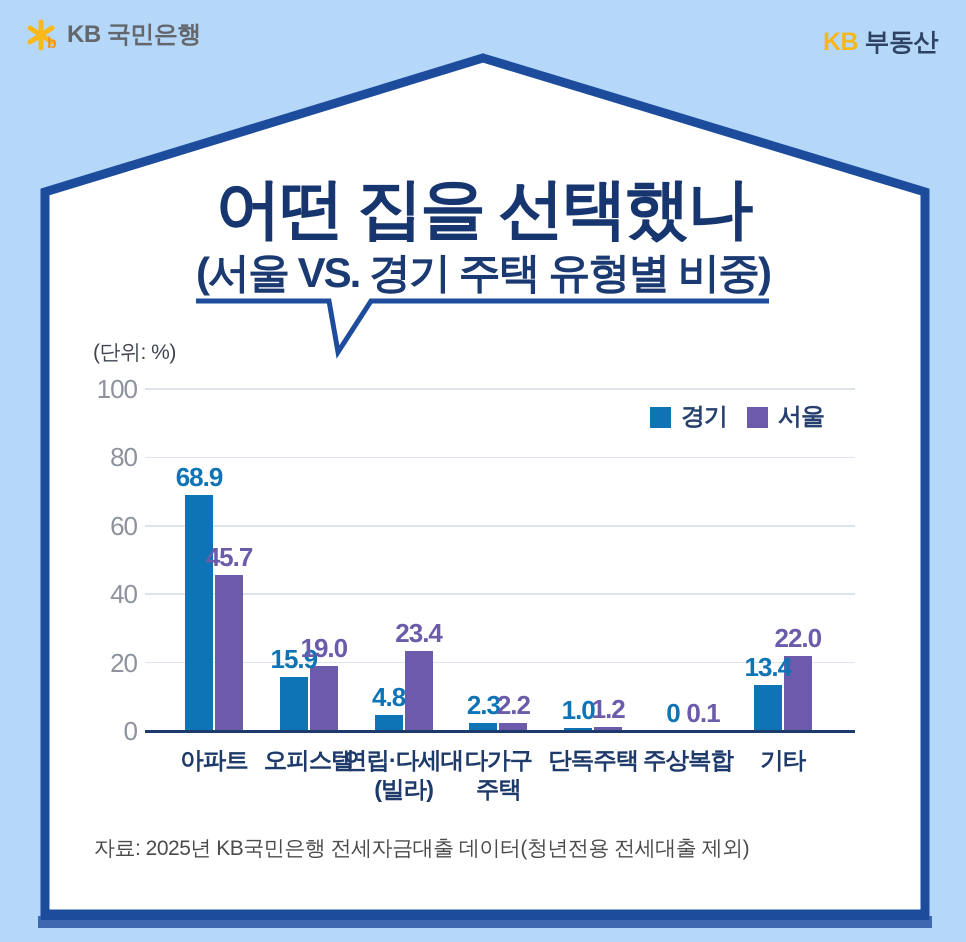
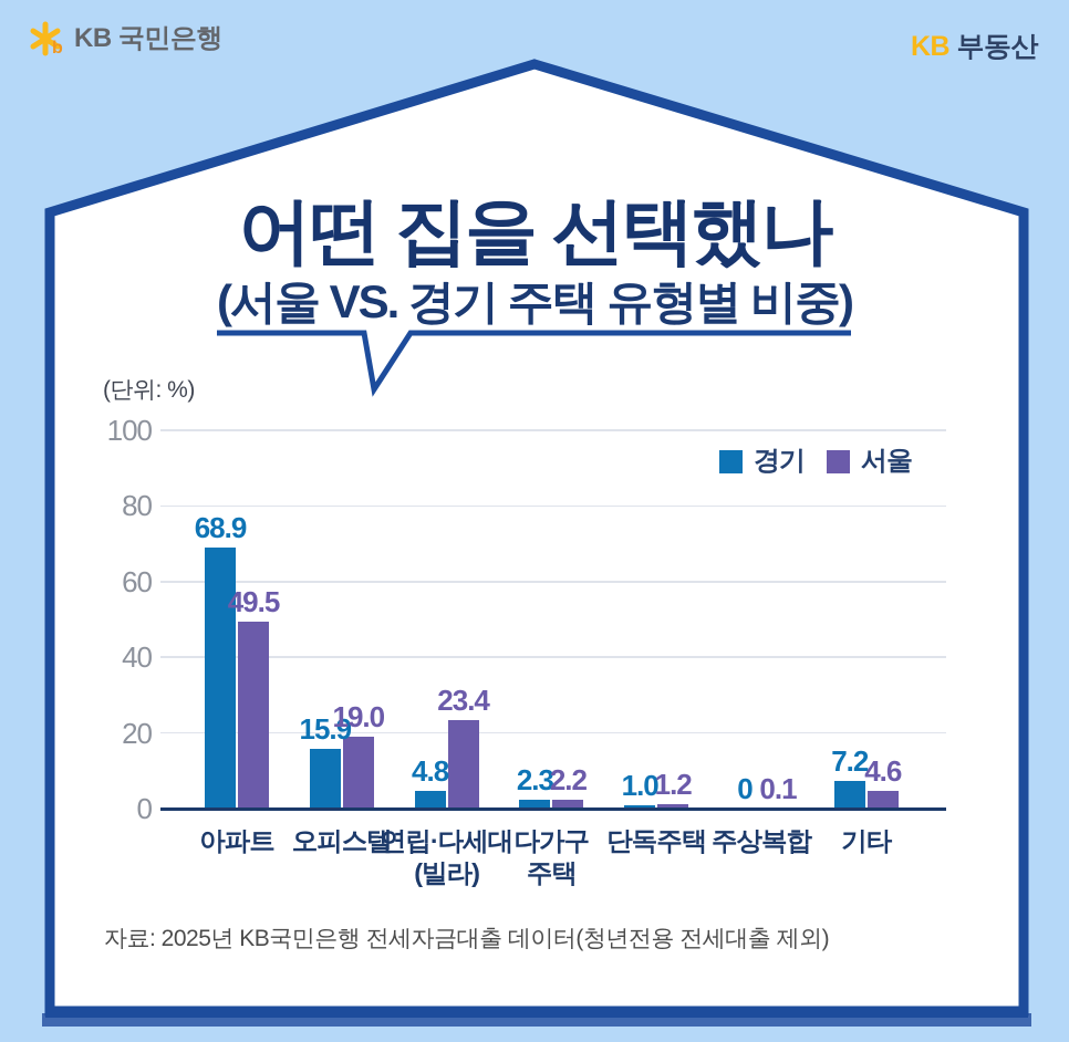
서울/아파트: 45.7 -> 49.5
경기/기타: 13.4 -> 7.2
서울/기타: 22.0 -> 4.6
